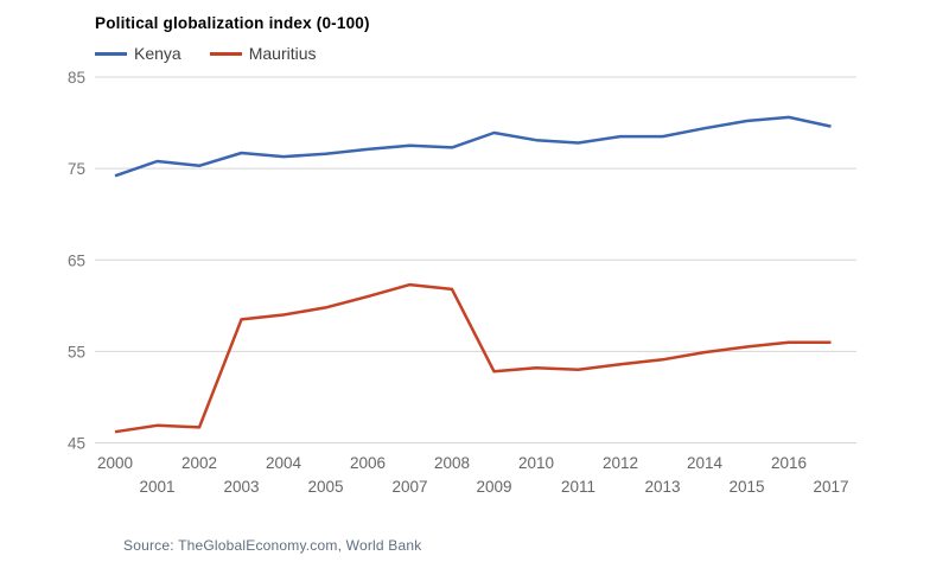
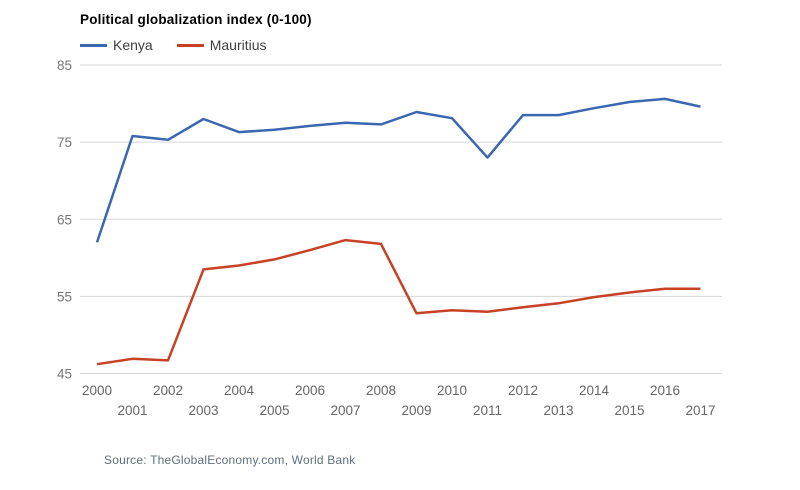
Kenya/2000: 74 -> 62
Kenya/2003: 77 -> 78
Kenya/2011: 78 -> 73
